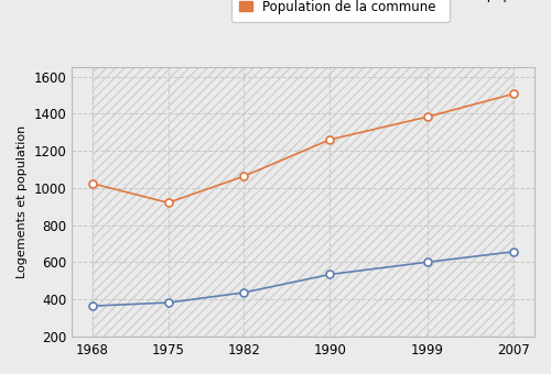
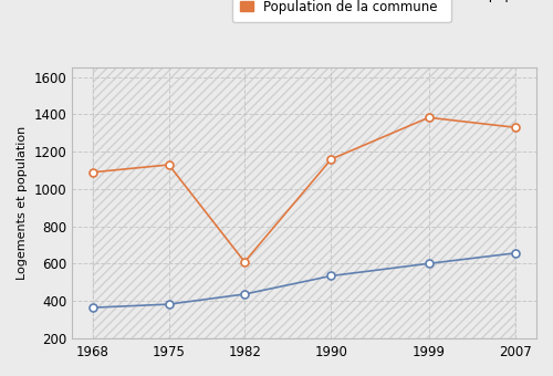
Population de la commune/1968: 1020 -> 1090
Population de la commune/1975: 920 -> 1130
Population de la commune/1982: 1060 -> 610
Population de la commune/1990: 1260 -> 1160
Population de la commune/2007: 1510 -> 1330
